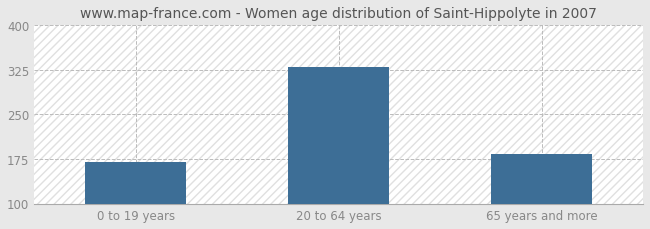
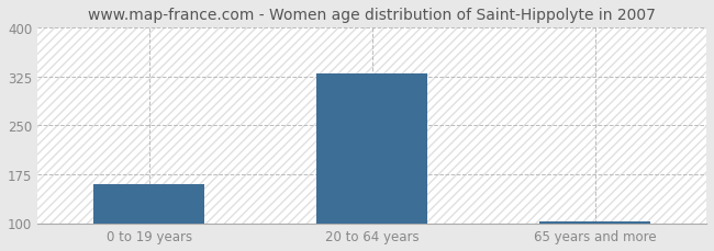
0 to 19 years: 170 -> 160
65 years and more: 184 -> 103
